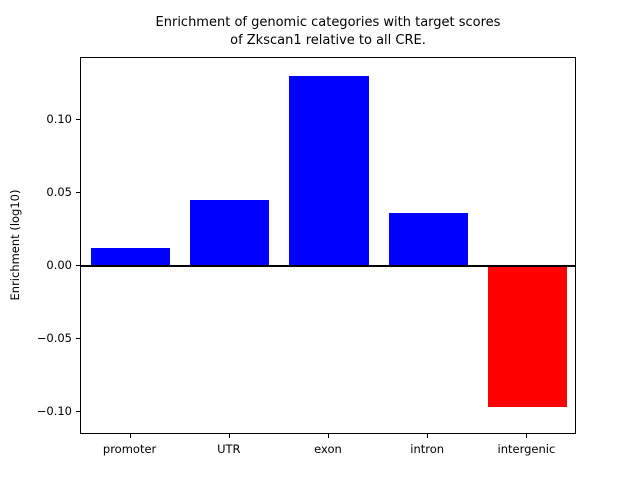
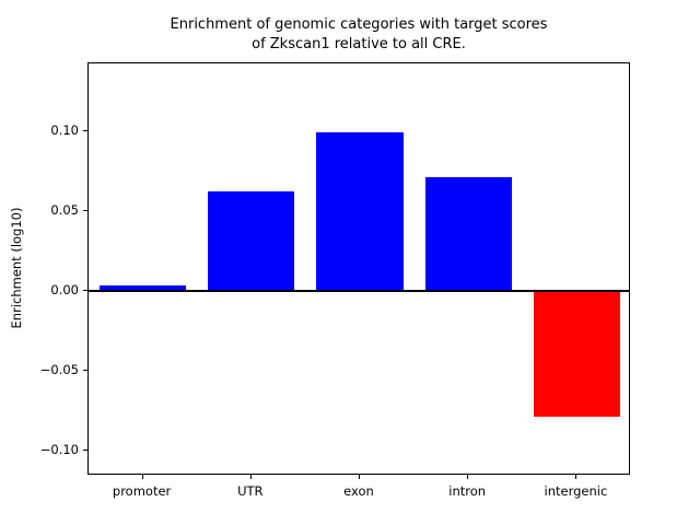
promoter: 0.012 -> 0.003
UTR: 0.045 -> 0.062
exon: 0.130 -> 0.099
intron: 0.036 -> 0.071
intergenic: -0.097 -> -0.079
